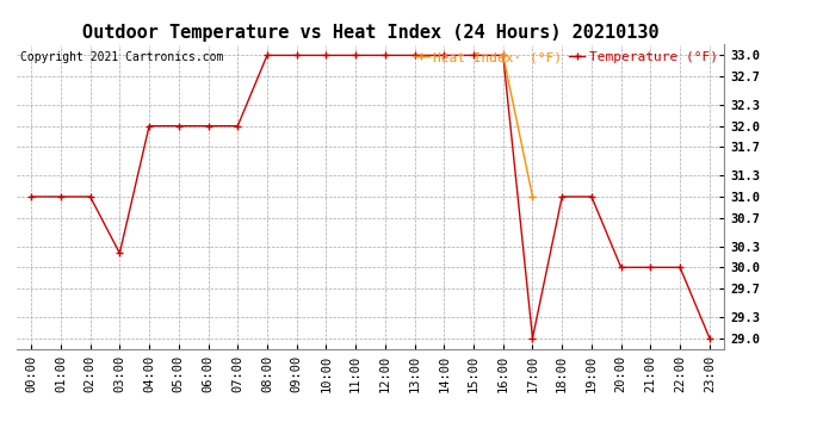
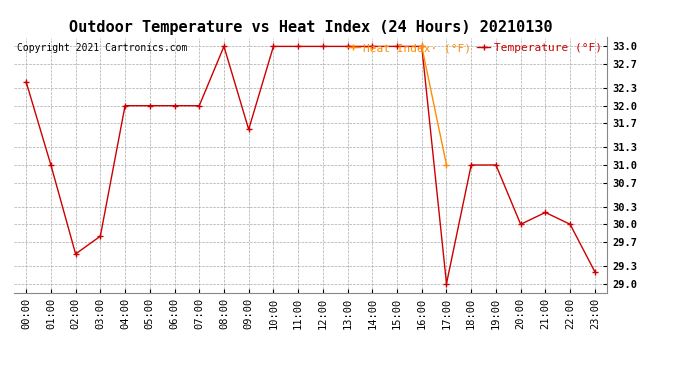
00:00: 31.0 -> 32.4
02:00: 31.0 -> 29.5
03:00: 30.2 -> 29.8
09:00: 33.0 -> 31.6
21:00: 30.0 -> 30.2
23:00: 29.0 -> 29.2
